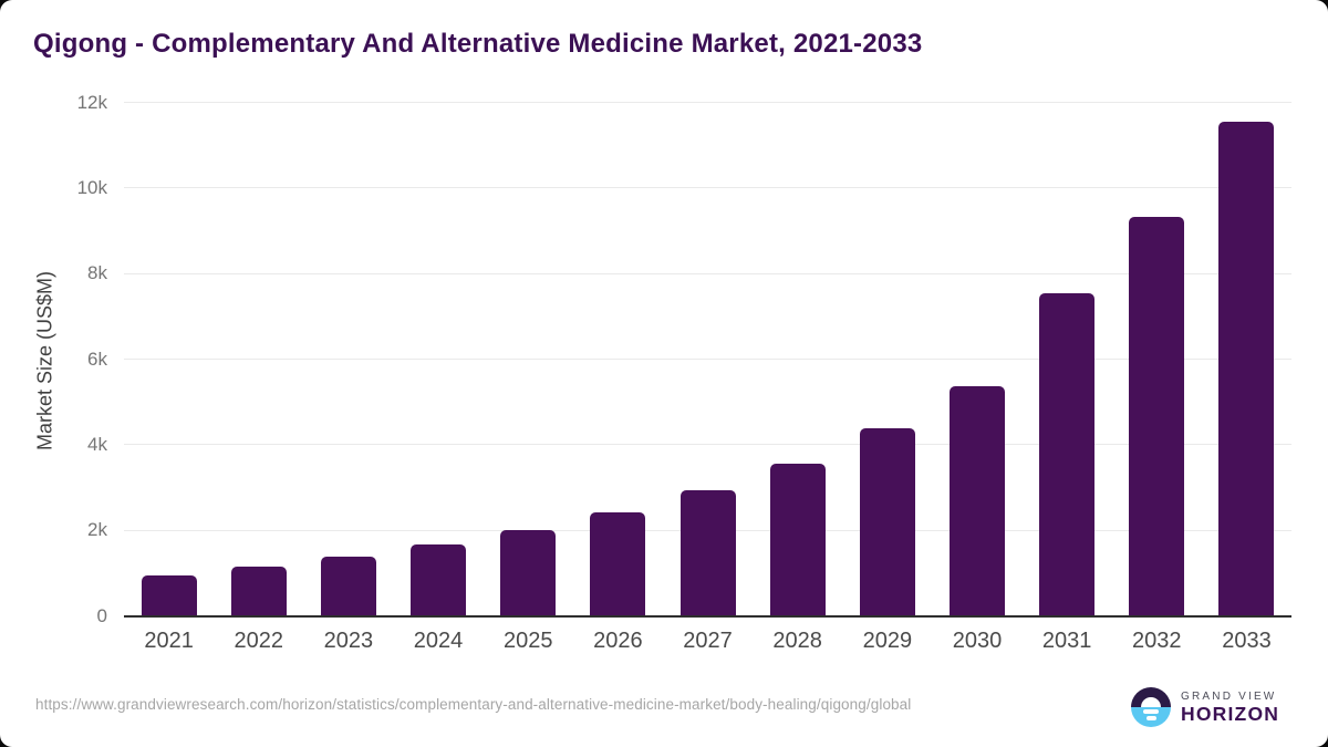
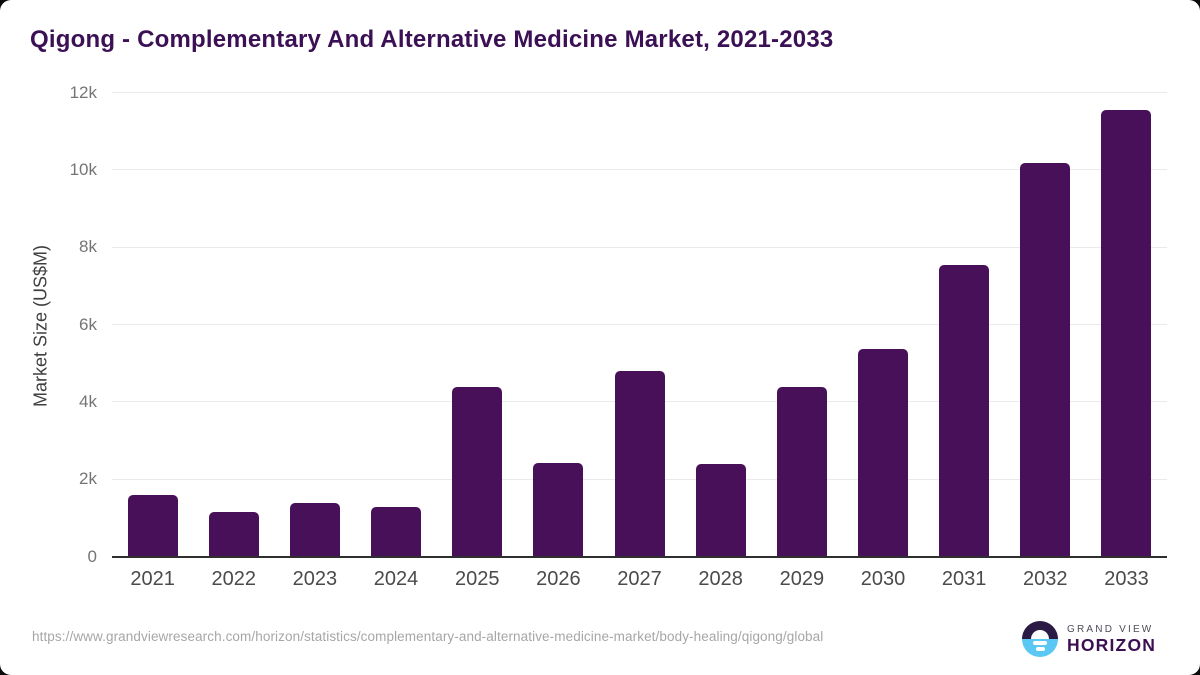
2021: 1.0k -> 1.6k
2024: 1.7k -> 1.3k
2025: 2.0k -> 4.4k
2027: 2.9k -> 4.8k
2028: 3.6k -> 2.4k
2032: 9.3k -> 10.2k
